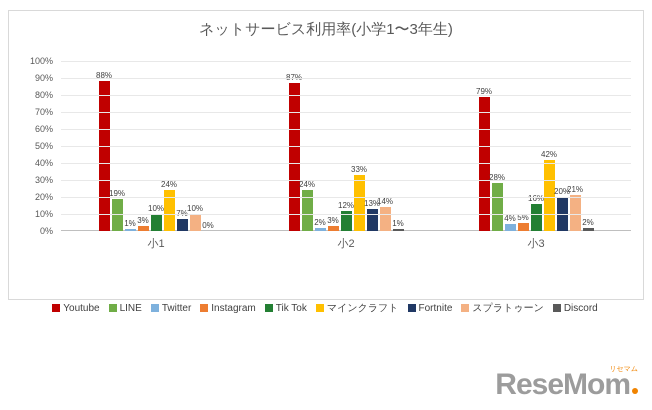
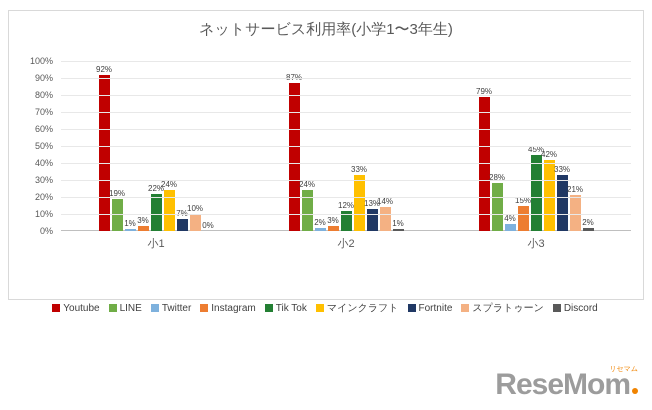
Youtube/小1: 88% -> 92%
Tik Tok/小1: 10% -> 22%
Instagram/小3: 5% -> 15%
Tik Tok/小3: 16% -> 45%
Fortnite/小3: 20% -> 33%
